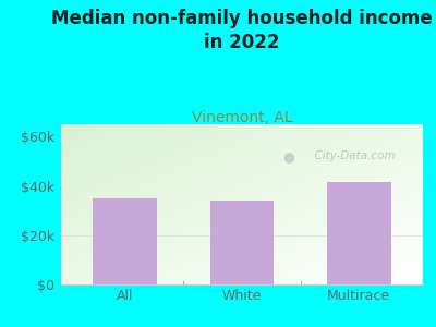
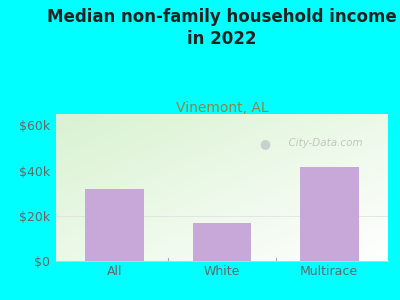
All: $35.0k -> $32.0k
White: $34.0k -> $17.0k
